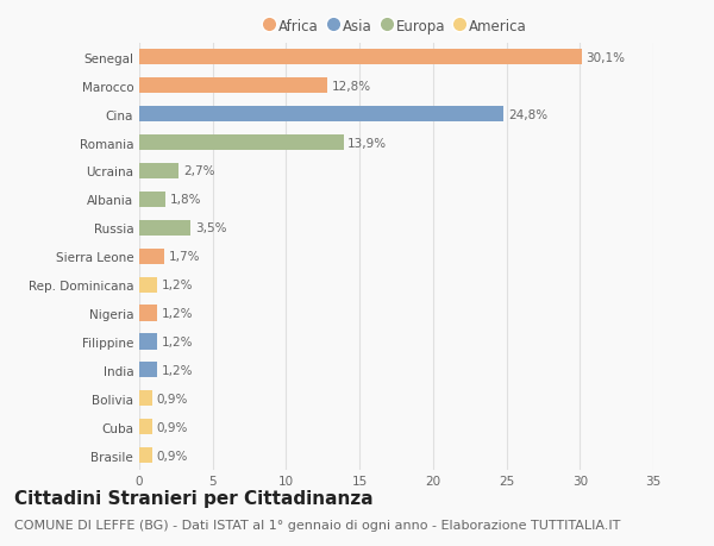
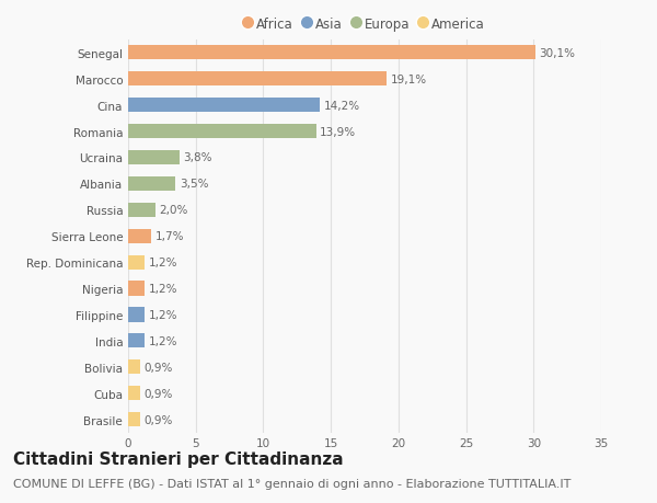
Marocco: 12,8% -> 19,1%
Cina: 24,8% -> 14,2%
Ucraina: 2,7% -> 3,8%
Albania: 1,8% -> 3,5%
Russia: 3,5% -> 2,0%
